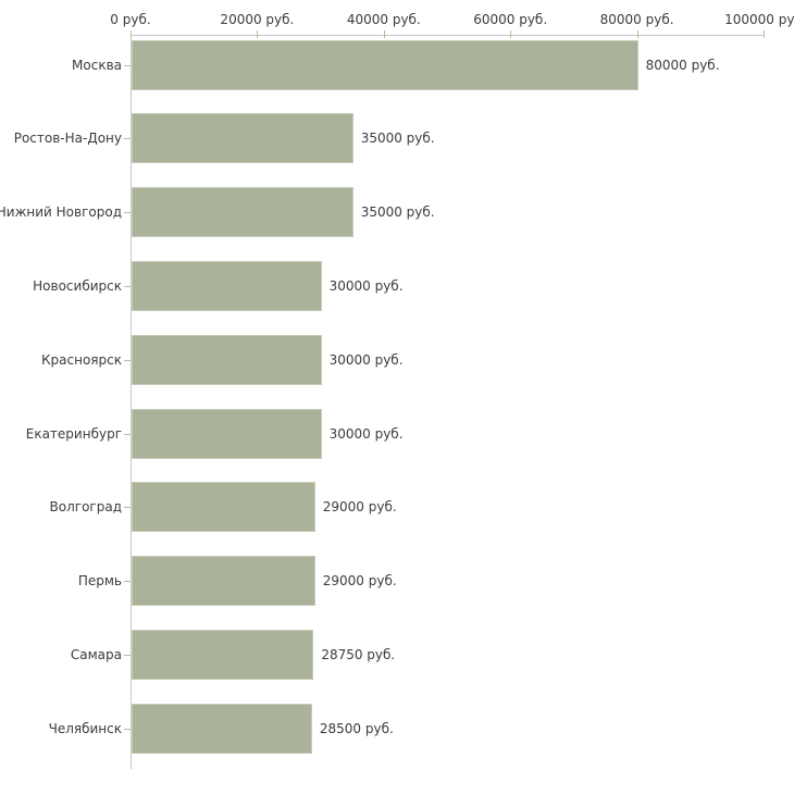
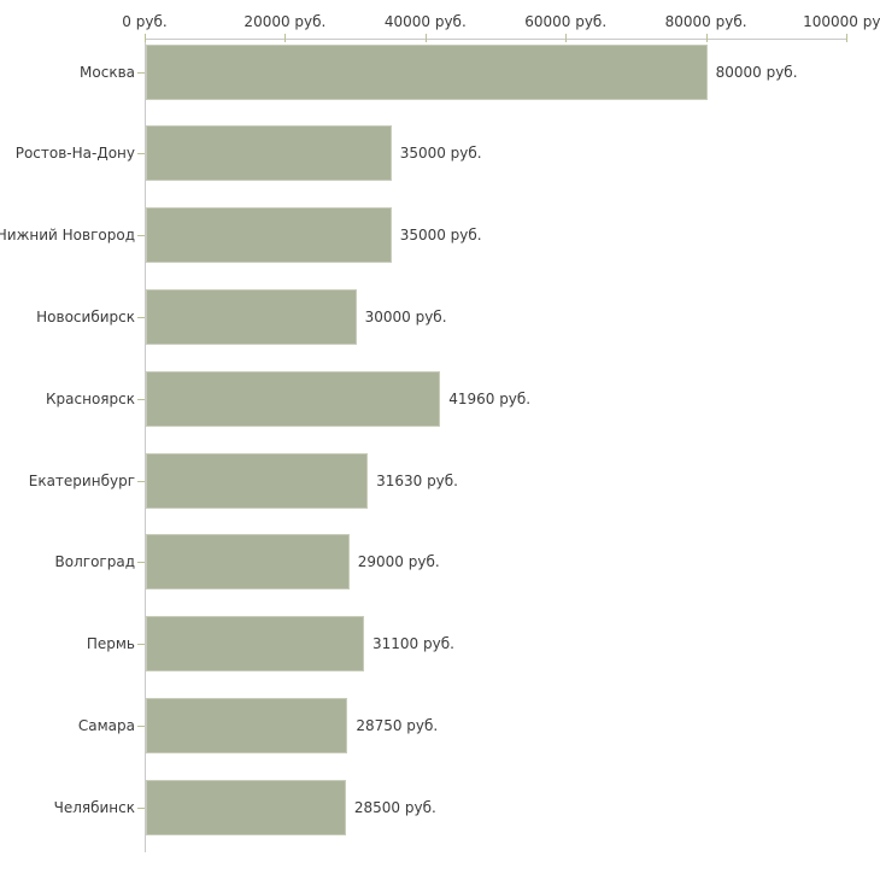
Красноярск: 30000 -> 41960
Екатеринбург: 30000 -> 31630
Пермь: 29000 -> 31100
